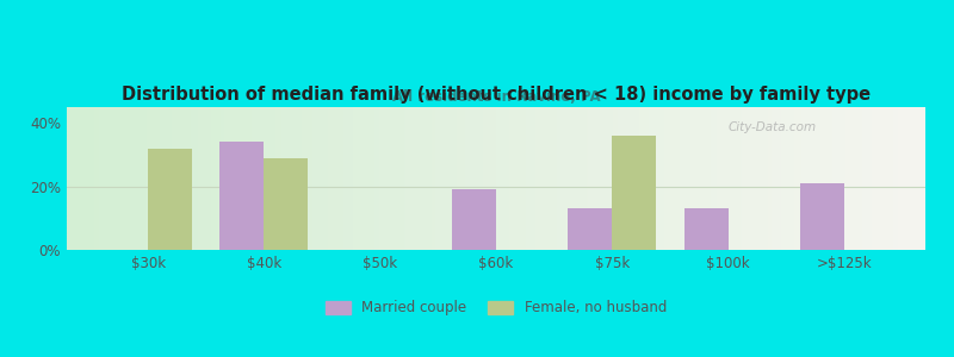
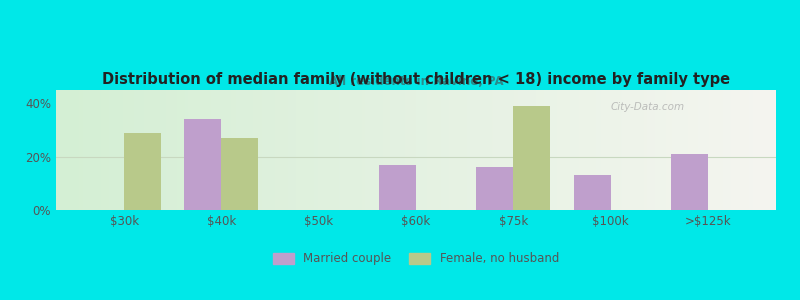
Female, no husband/$30k: 32% -> 29%
Female, no husband/$40k: 29% -> 27%
Married couple/$60k: 19% -> 17%
Married couple/$75k: 13% -> 16%
Female, no husband/$75k: 36% -> 39%
